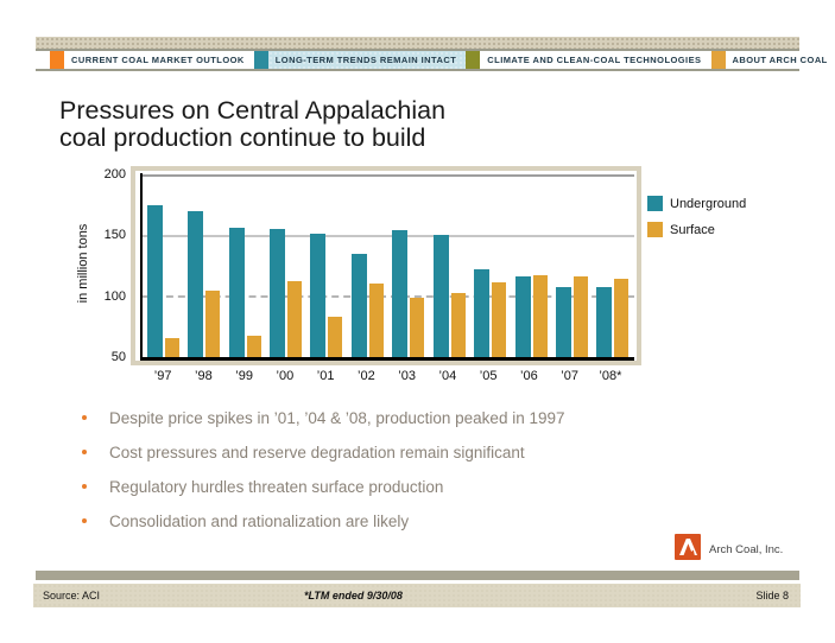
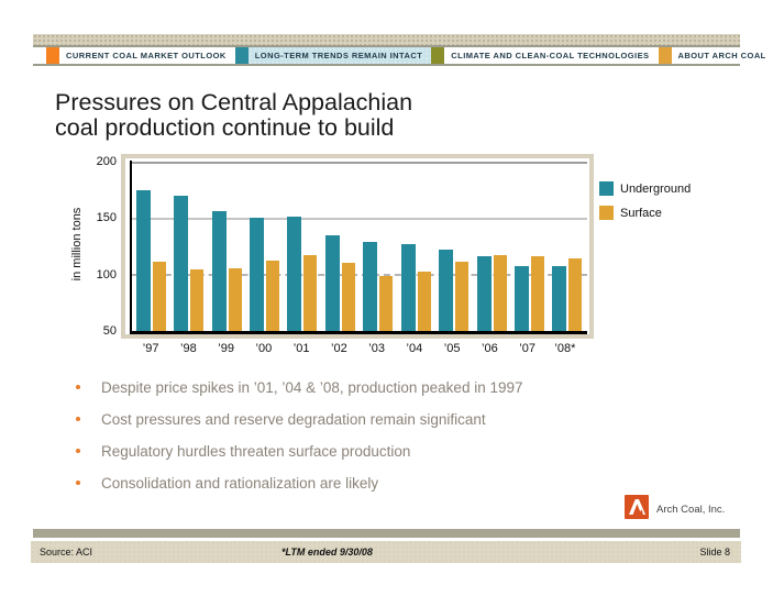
Surface/’97: 66 -> 111
Surface/’99: 68 -> 106
Underground/’00: 155 -> 150
Surface/’01: 83 -> 117
Underground/’03: 154 -> 129
Underground/’04: 150 -> 127
